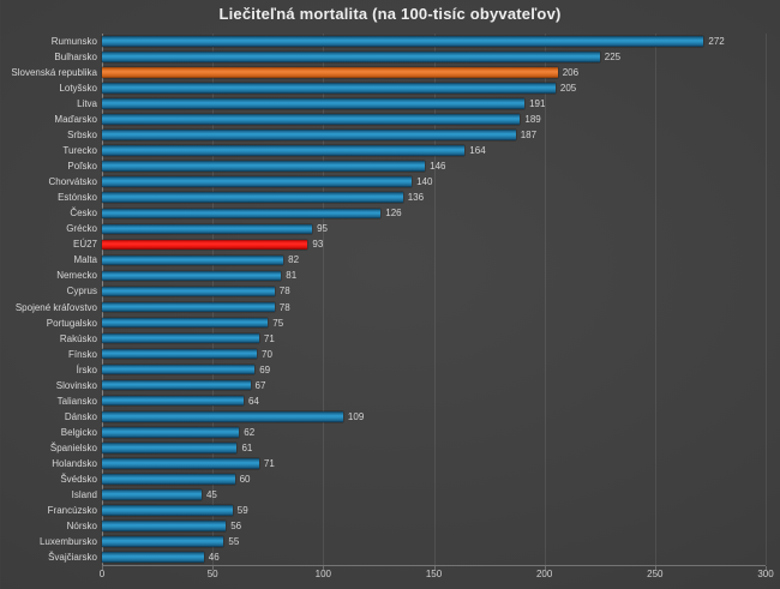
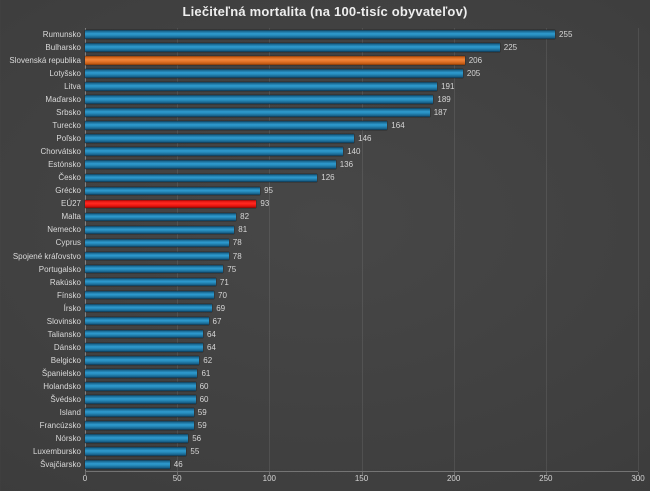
Rumunsko: 272 -> 255
Dánsko: 109 -> 64
Holandsko: 71 -> 60
Island: 45 -> 59
